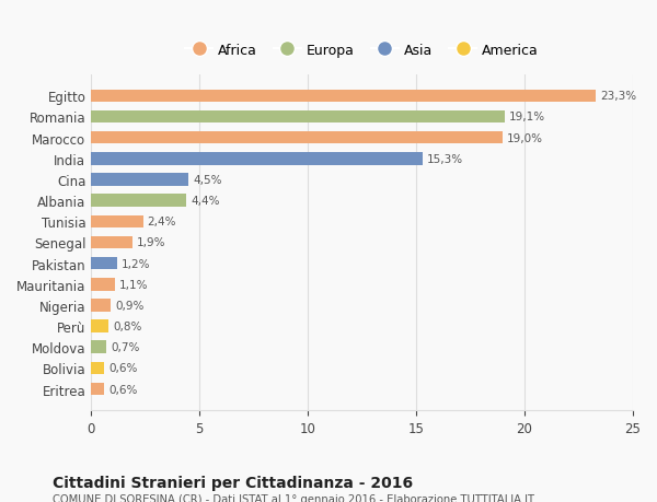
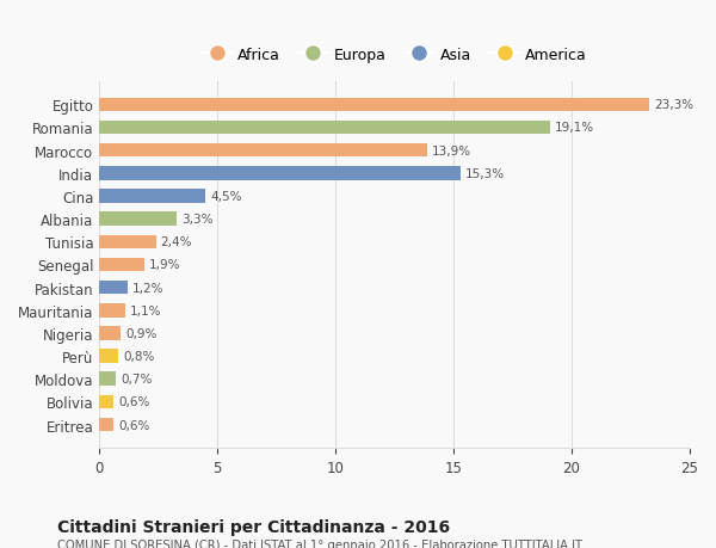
Marocco: 19,0% -> 13,9%
Albania: 4,4% -> 3,3%
